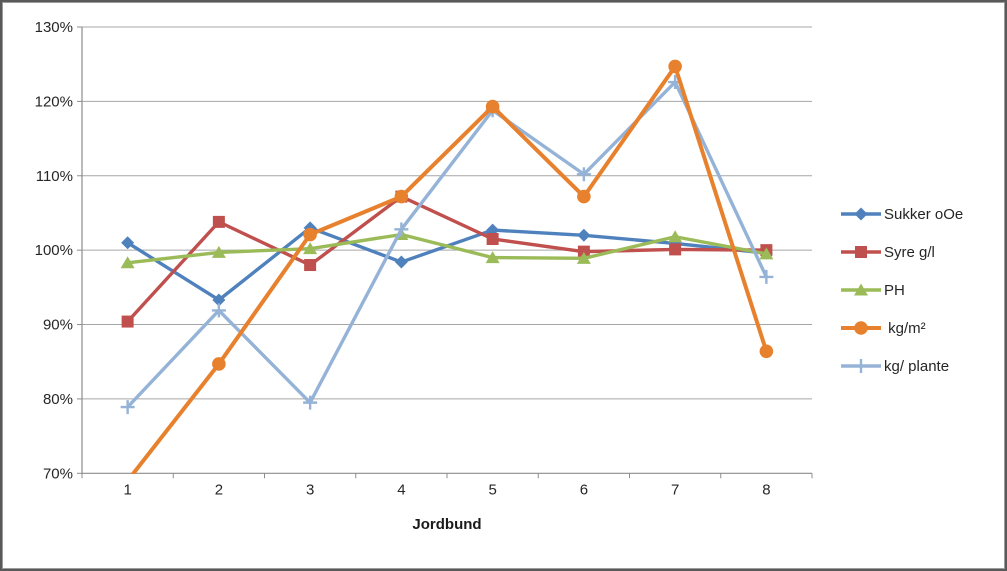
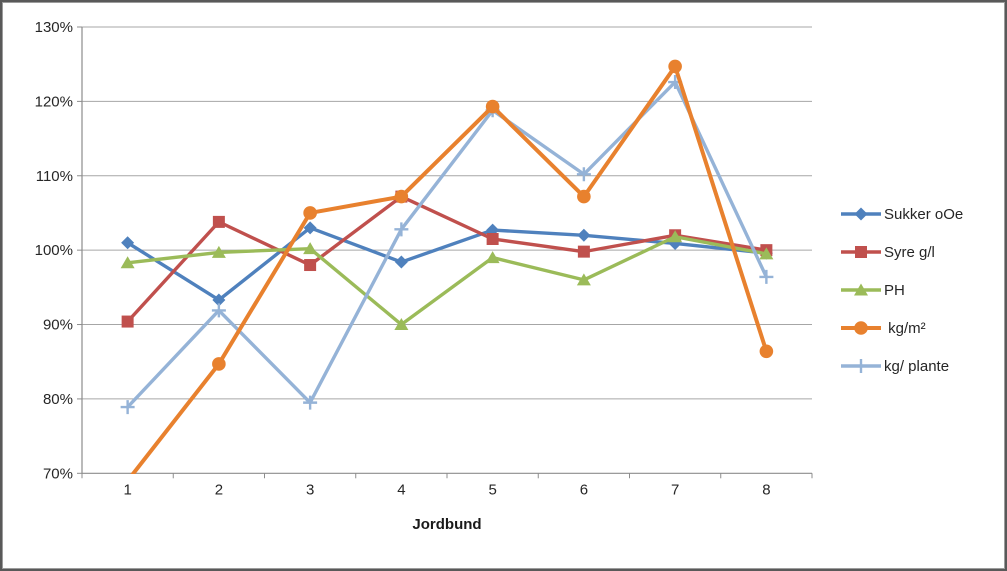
kg/m²/3: 102% -> 105%
PH/4: 102% -> 90%
PH/6: 99% -> 96%
Syre g/l/7: 100% -> 102%
